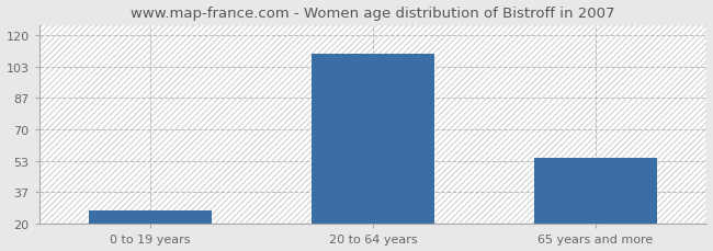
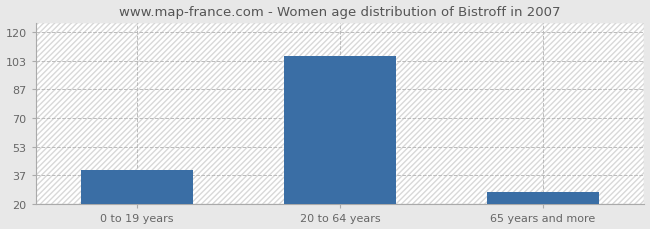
0 to 19 years: 27 -> 40
20 to 64 years: 110 -> 106
65 years and more: 55 -> 27
